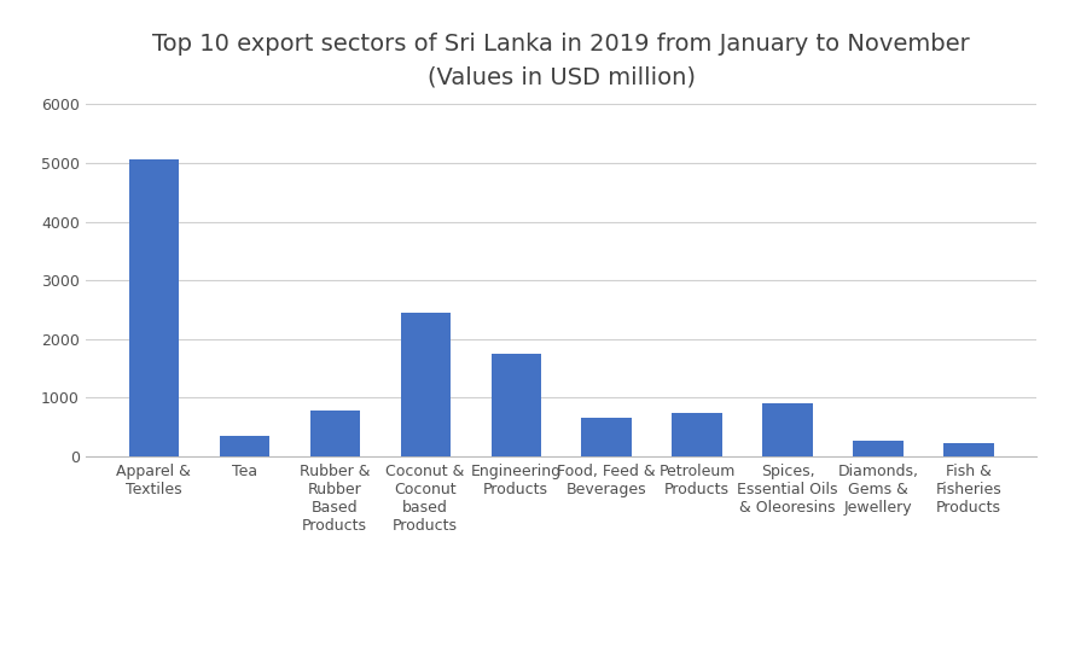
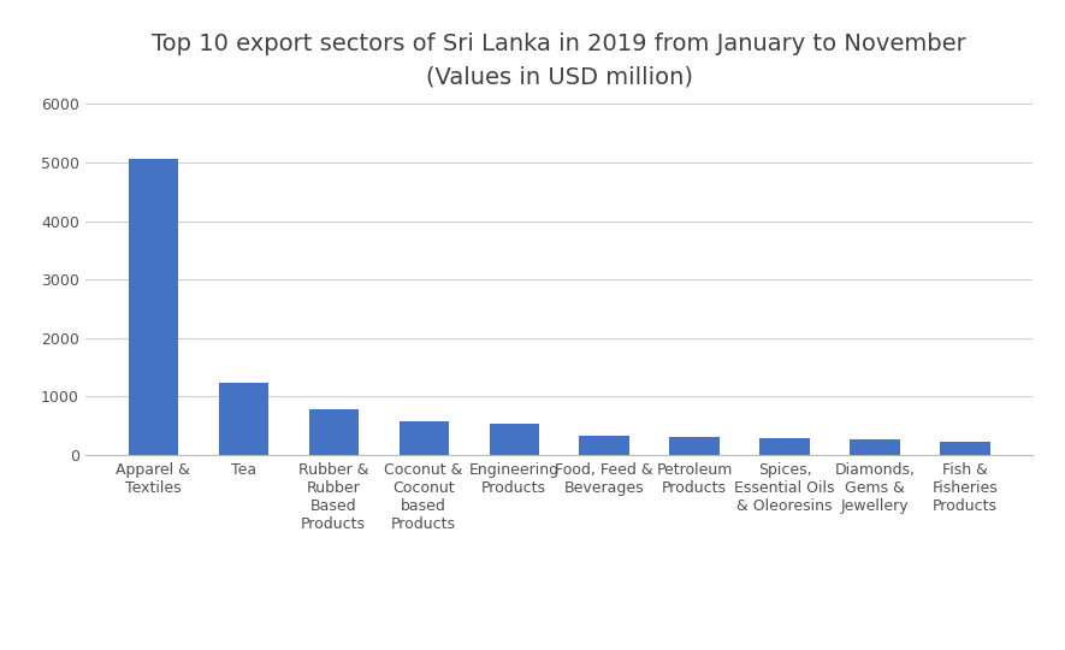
Tea: 350 -> 1230
Coconut & Coconut based Products: 2450 -> 570
Engineering Products: 1750 -> 540
Food, Feed & Beverages: 650 -> 330
Petroleum Products: 750 -> 300
Spices, Essential Oils & Oleoresins: 900 -> 300
